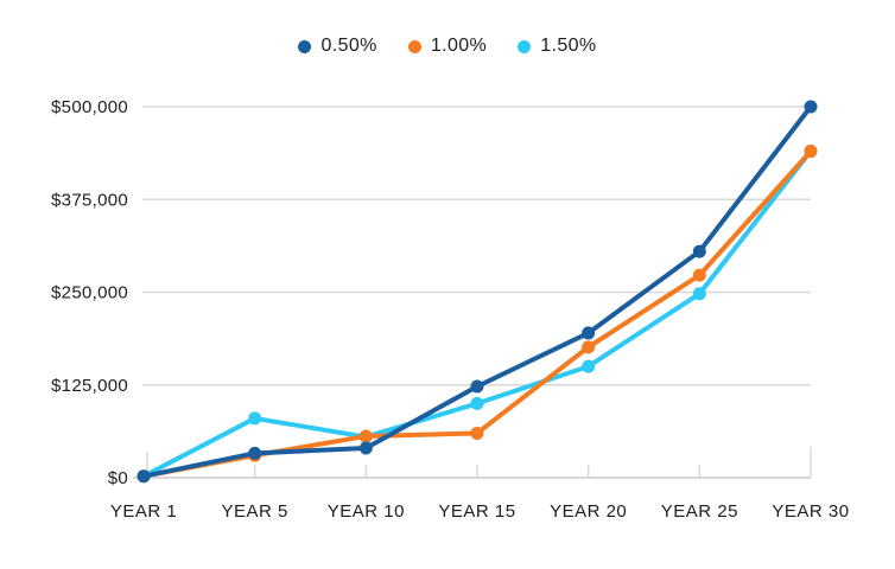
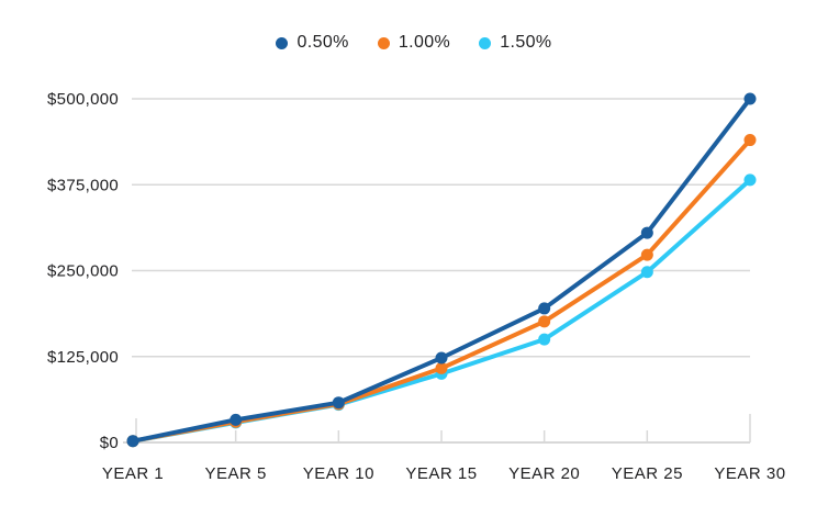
1.50%/YEAR 5: $80000 -> $30000
0.50%/YEAR 10: $40000 -> $60000
1.00%/YEAR 15: $60000 -> $110000
1.50%/YEAR 30: $440000 -> $380000
